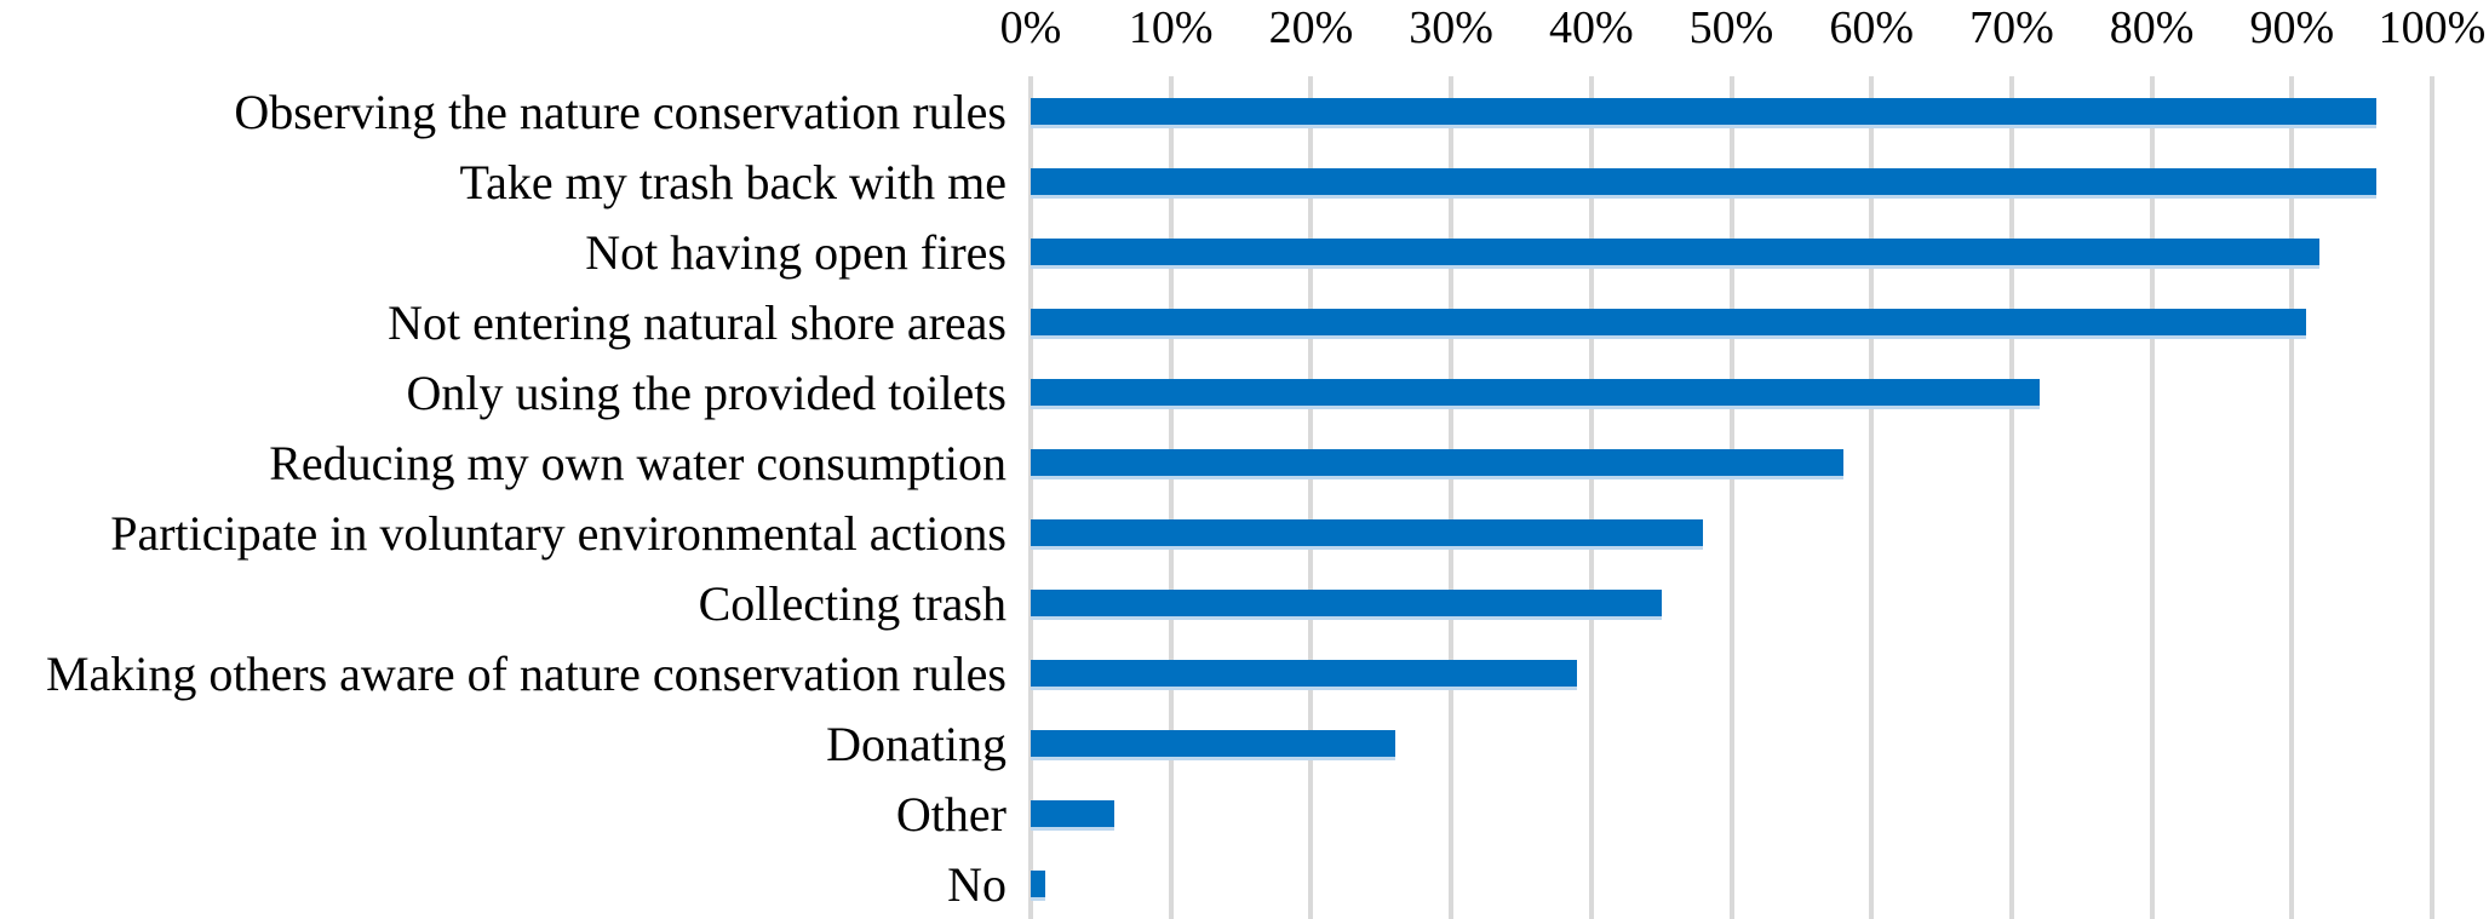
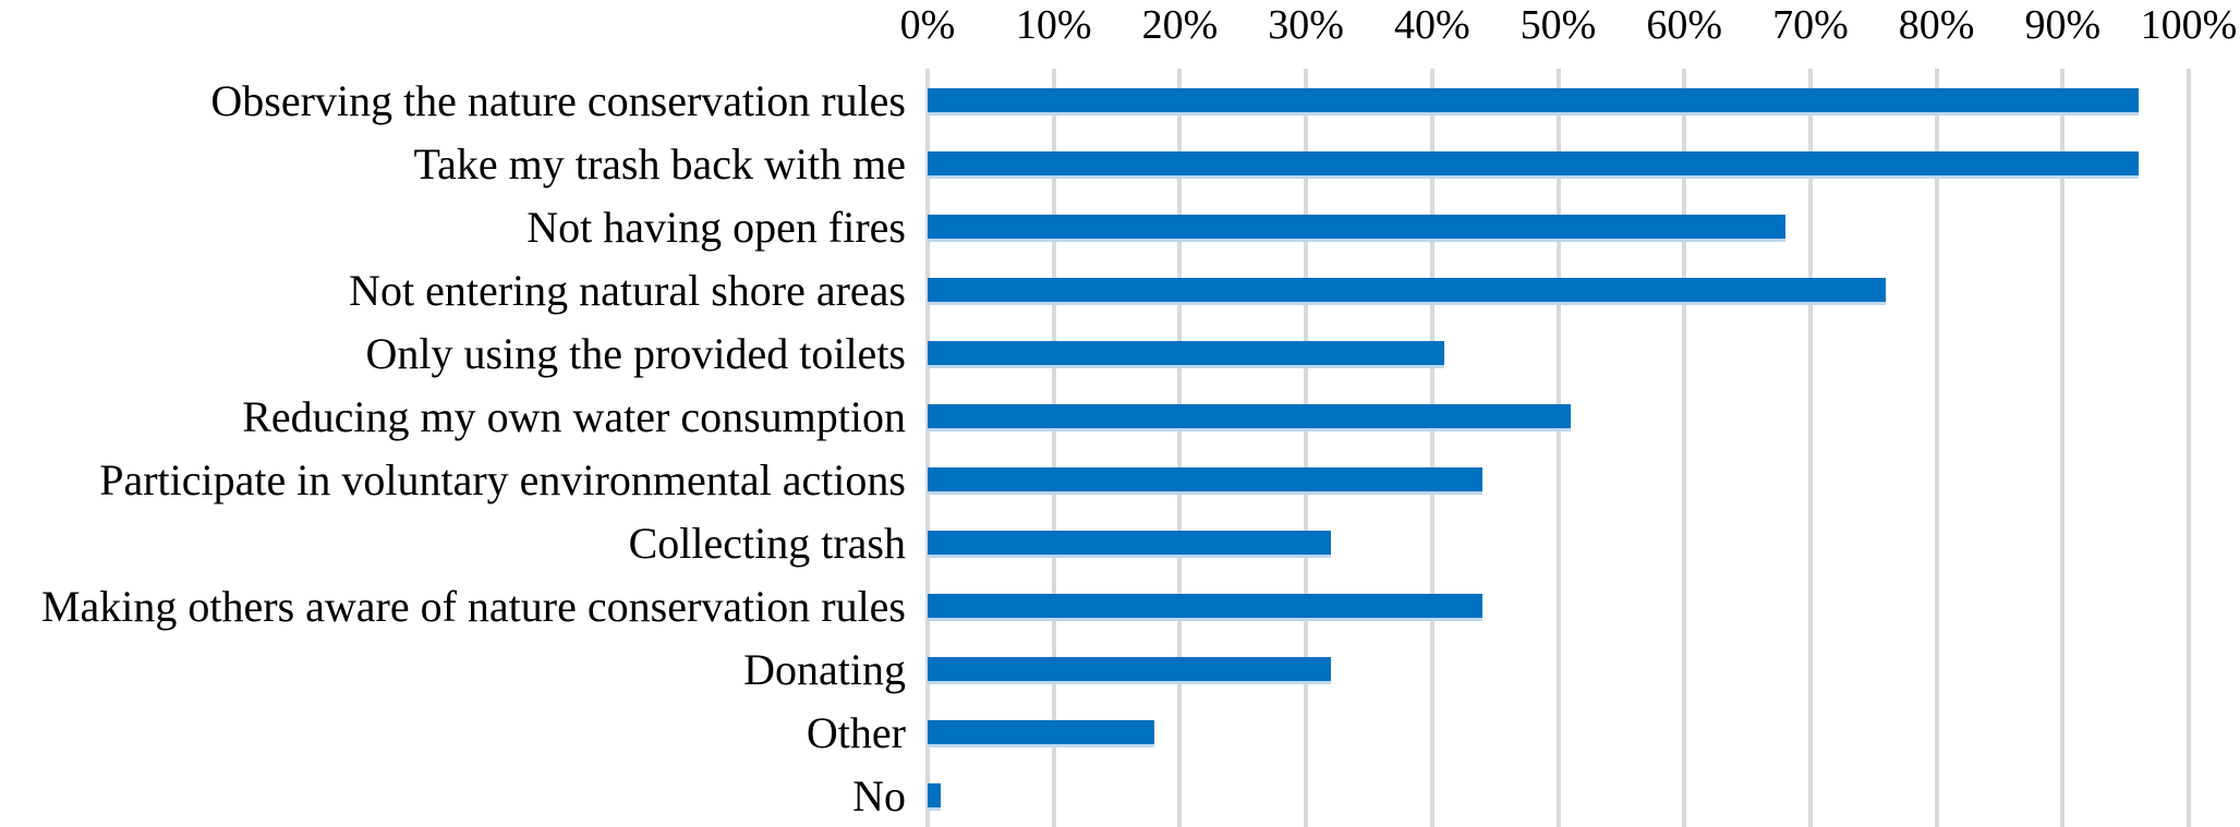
Not having open fires: 92% -> 68%
Not entering natural shore areas: 91% -> 76%
Only using the provided toilets: 72% -> 41%
Reducing my own water consumption: 58% -> 51%
Participate in voluntary environmental actions: 48% -> 44%
Collecting trash: 45% -> 32%
Making others aware of nature conservation rules: 39% -> 44%
Donating: 26% -> 32%
Other: 6% -> 18%
